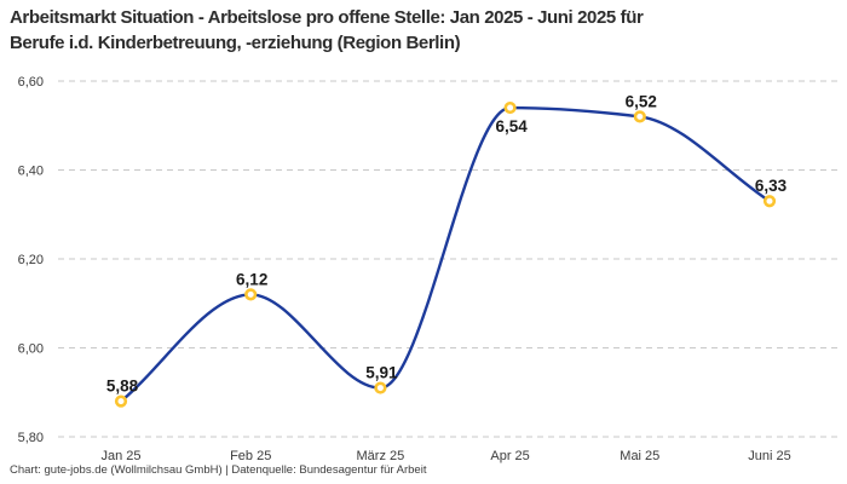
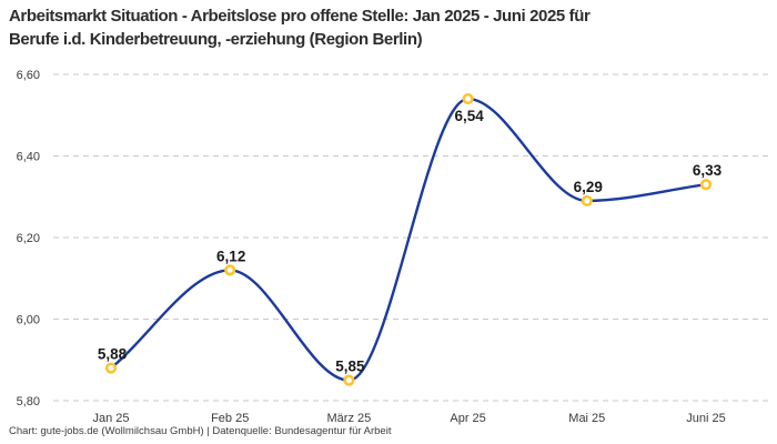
März 25: 5,91 -> 5,85
Mai 25: 6,52 -> 6,29
